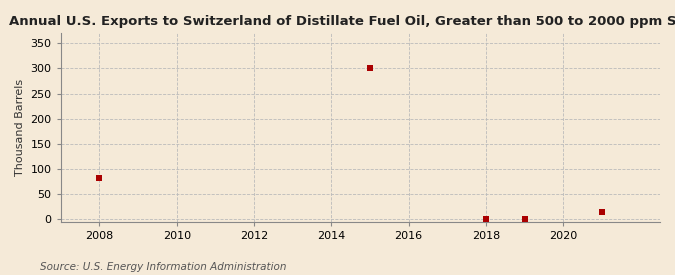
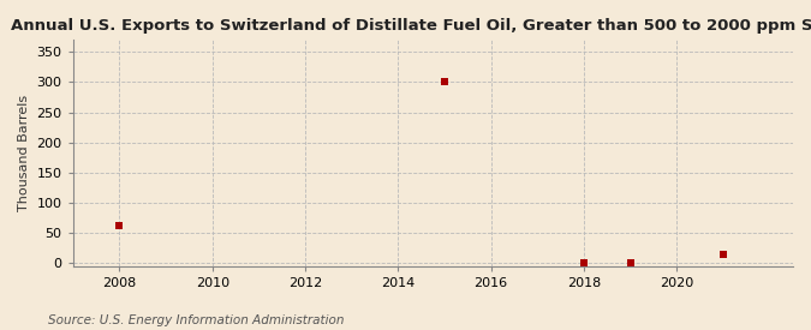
2008: 82 -> 63
